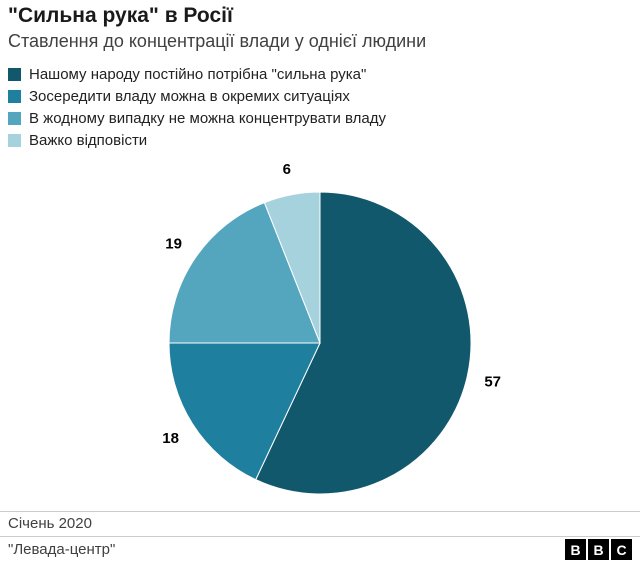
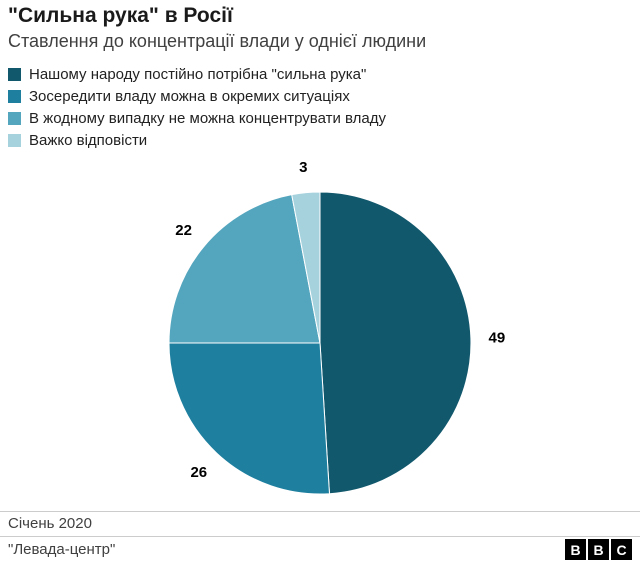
Нашому народу постійно потрібна "сильна рука": 57 -> 49
Зосередити владу можна в окремих ситуаціях: 18 -> 26
В жодному випадку не можна концентрувати владу: 19 -> 22
Важко відповісти: 6 -> 3
